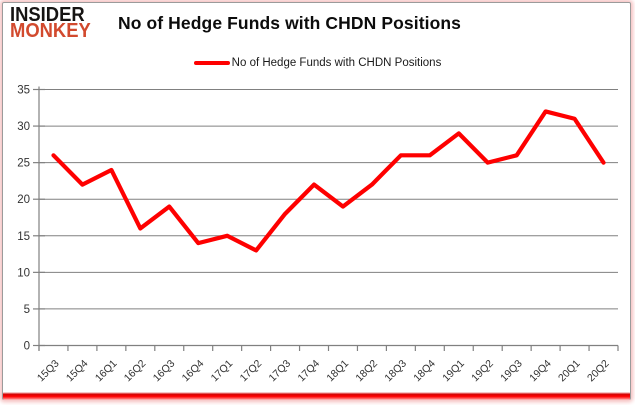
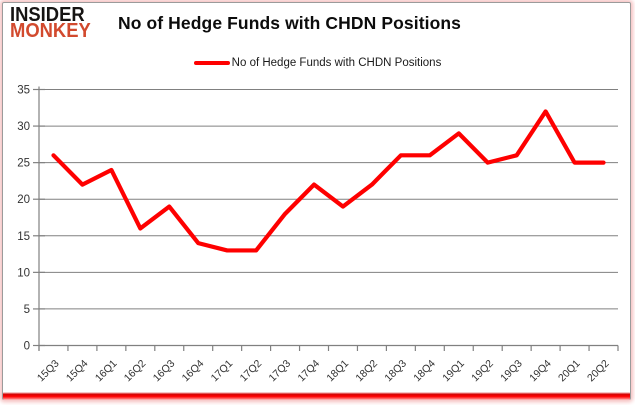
17Q1: 15 -> 13
20Q1: 31 -> 25
